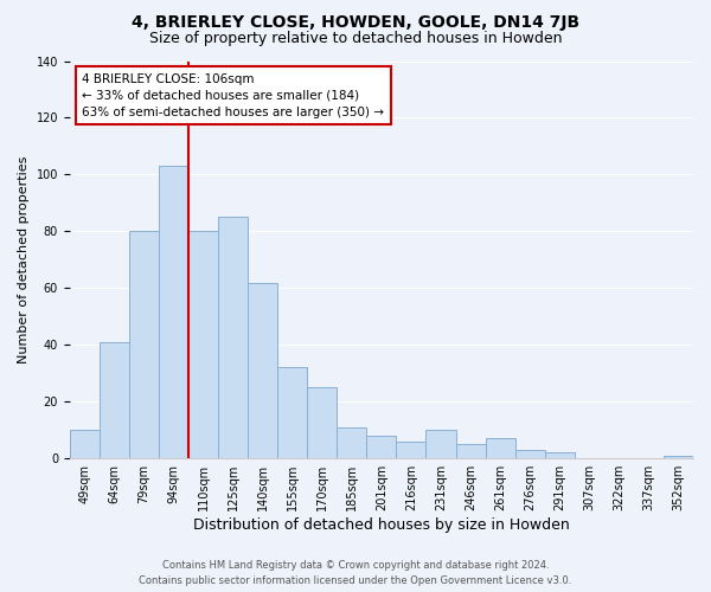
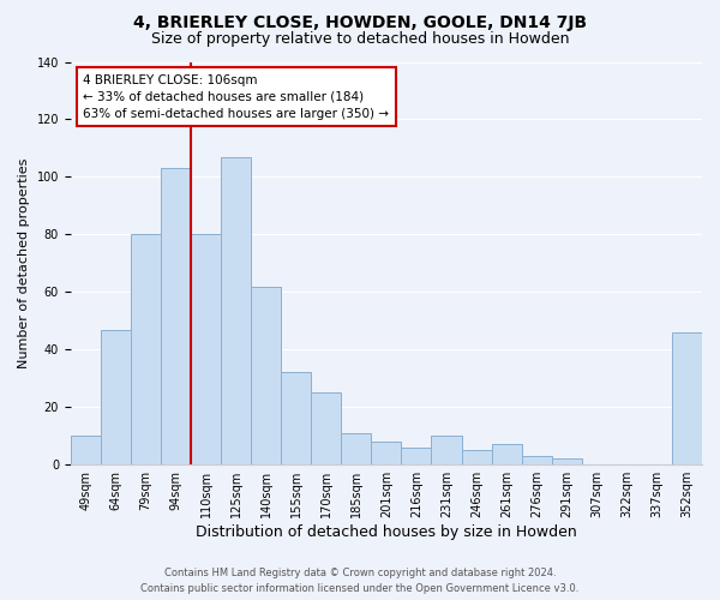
64sqm: 41 -> 47
125sqm: 85 -> 107
352sqm: 1 -> 46
